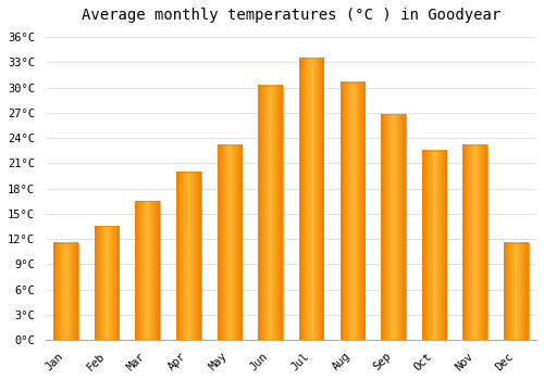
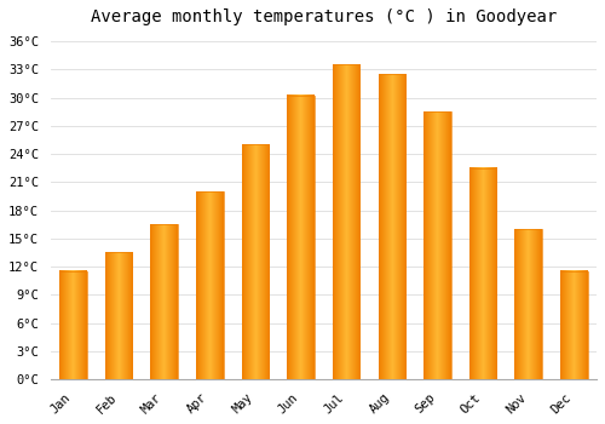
May: 23.2°C -> 25.0°C
Aug: 30.6°C -> 32.5°C
Sep: 26.8°C -> 28.5°C
Nov: 23.2°C -> 16.0°C
